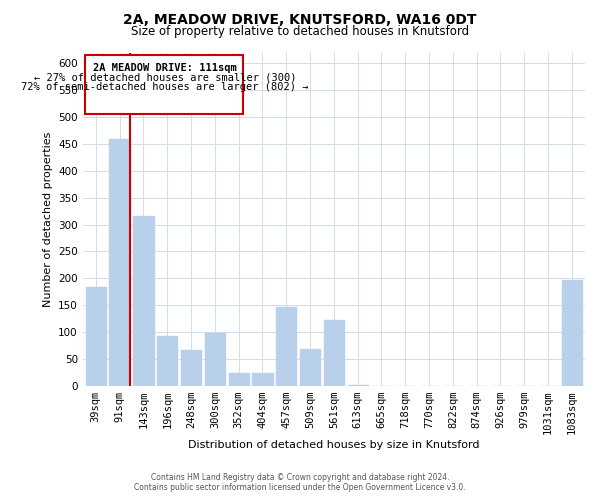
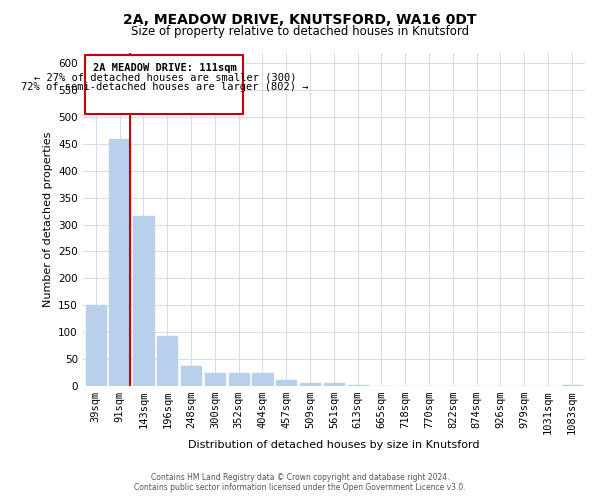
39sqm: 184 -> 150
248sqm: 66 -> 36
300sqm: 98 -> 24
457sqm: 146 -> 10
509sqm: 68 -> 5
561sqm: 122 -> 5
1083sqm: 196 -> 2
